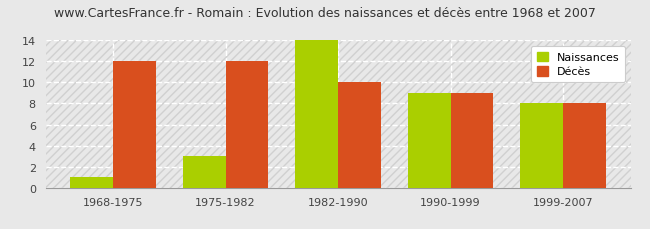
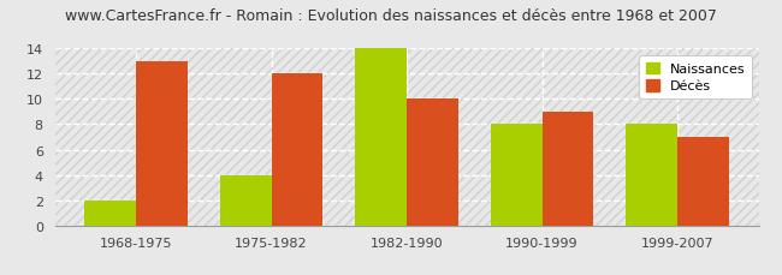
Naissances/1968-1975: 1 -> 2
Décès/1968-1975: 12 -> 13
Naissances/1975-1982: 3 -> 4
Naissances/1990-1999: 9 -> 8
Décès/1999-2007: 8 -> 7
